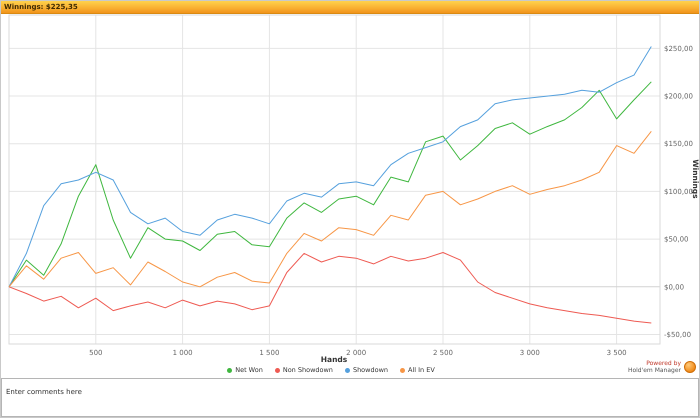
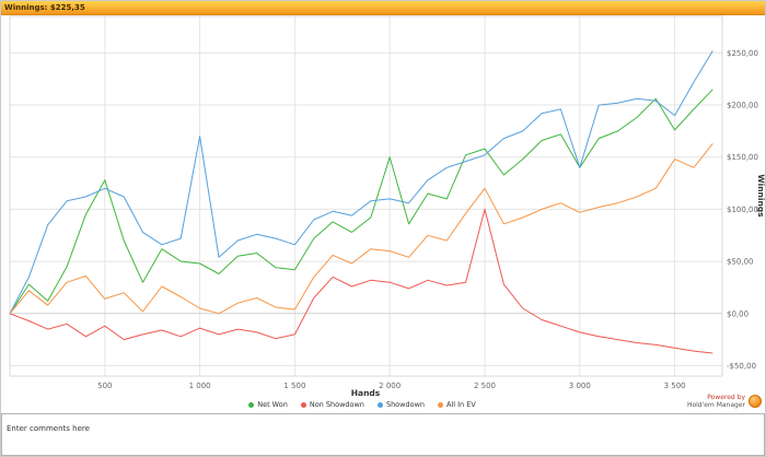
Showdown/1000: $60 -> $170
Net Won/2000: $100 -> $150
Non Showdown/2500: $40 -> $100
All In EV/2500: $100 -> $120
Net Won/3000: $160 -> $140
Showdown/3000: $200 -> $140
Showdown/3500: $210 -> $190
